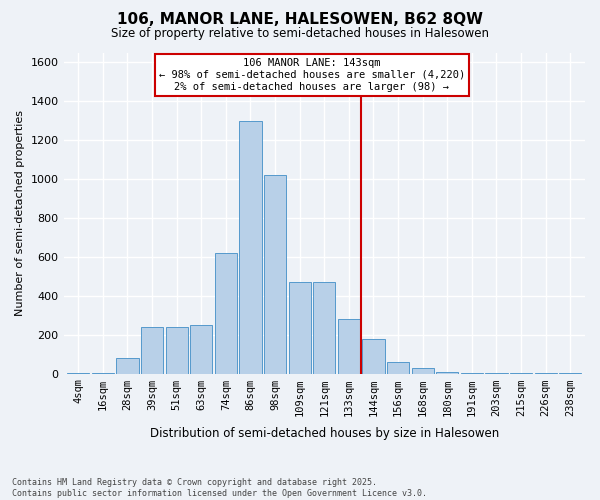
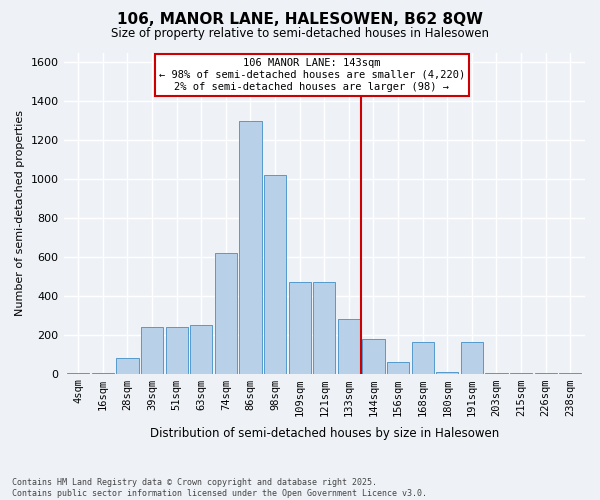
168sqm: 30 -> 160
191sqm: 0 -> 160
